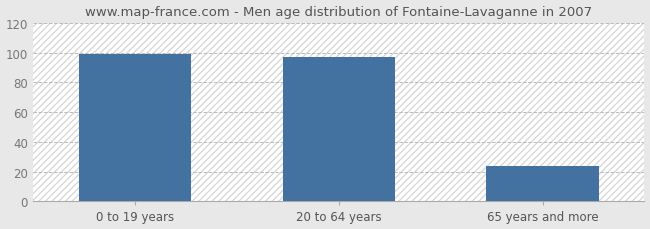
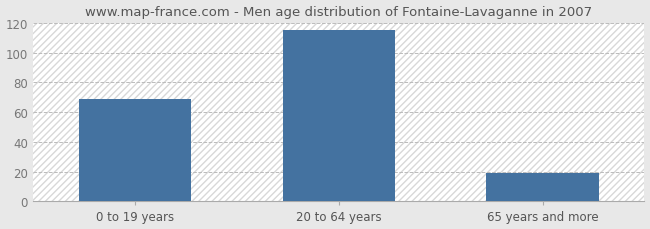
0 to 19 years: 99 -> 69
20 to 64 years: 97 -> 115
65 years and more: 24 -> 19
